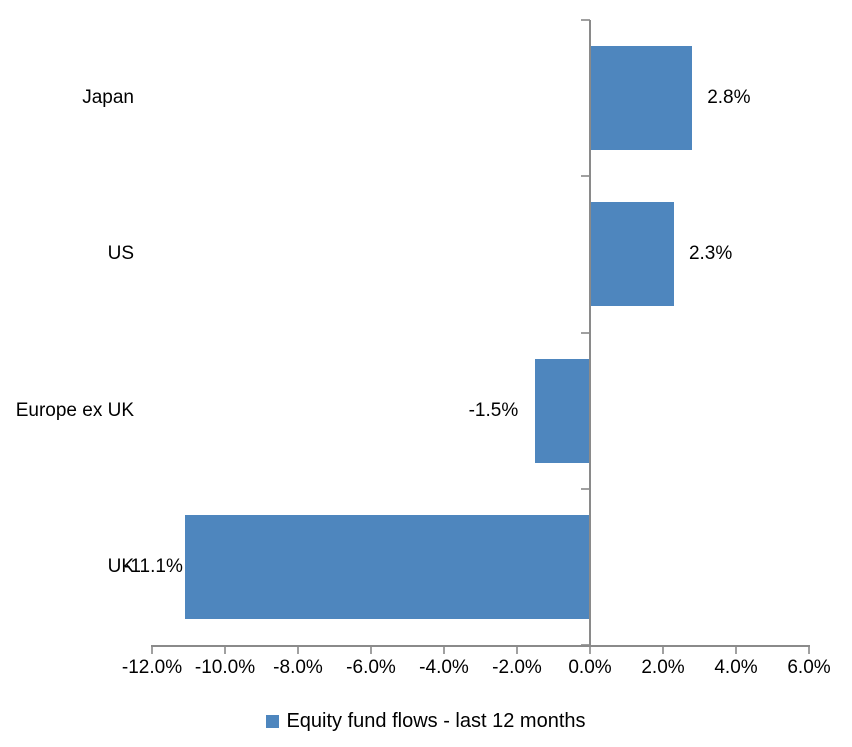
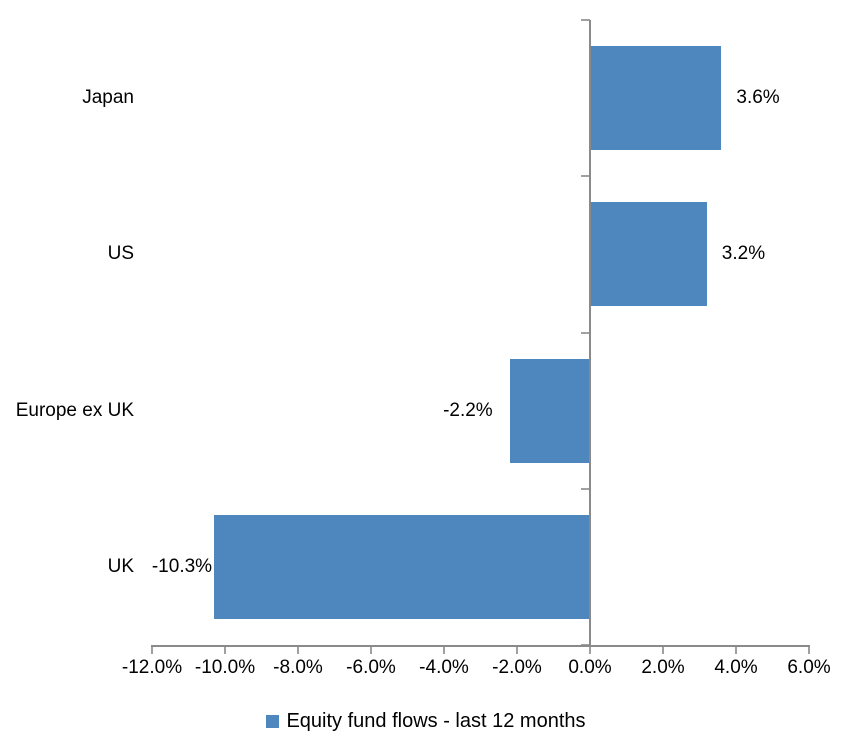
Japan: 2.8% -> 3.6%
US: 2.3% -> 3.2%
Europe ex UK: -1.5% -> -2.2%
UK: -11.1% -> -10.3%
